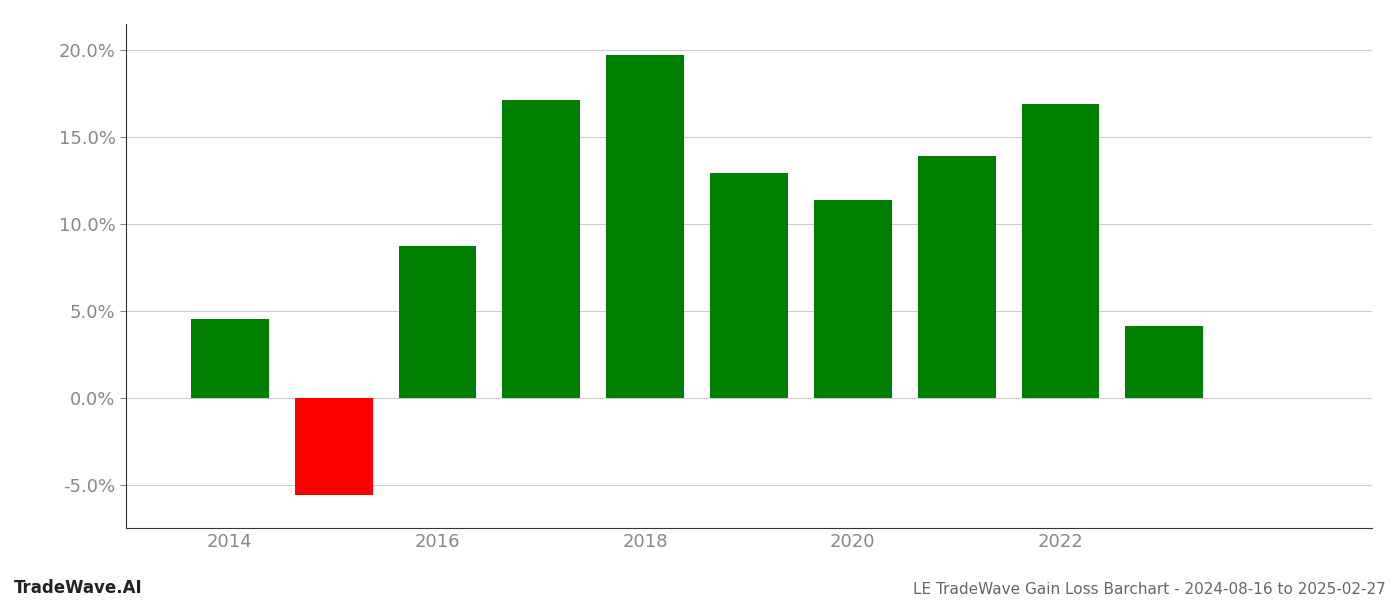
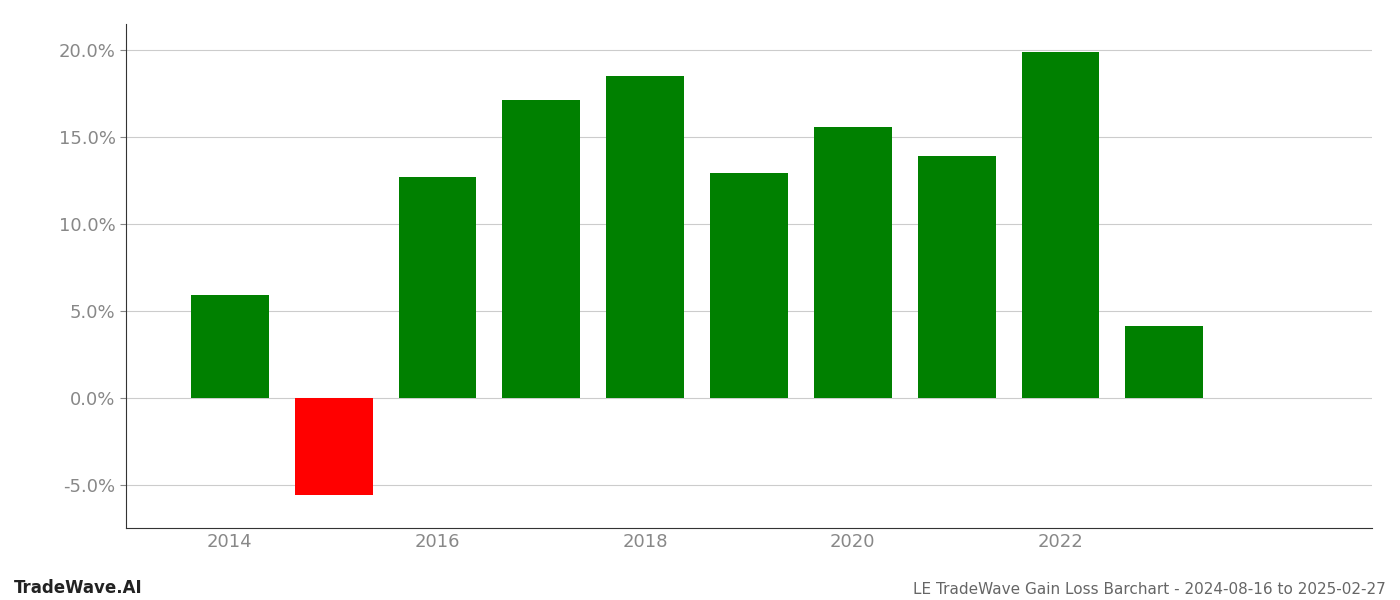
2014: 4.5% -> 5.9%
2016: 8.7% -> 12.7%
2018: 19.7% -> 18.5%
2020: 11.4% -> 15.6%
2022: 16.9% -> 19.9%
